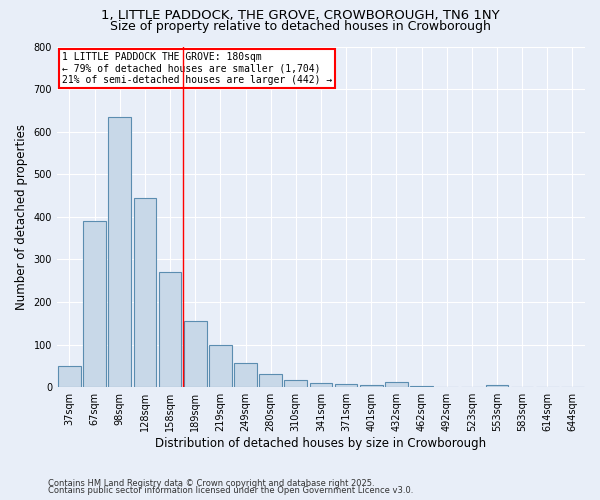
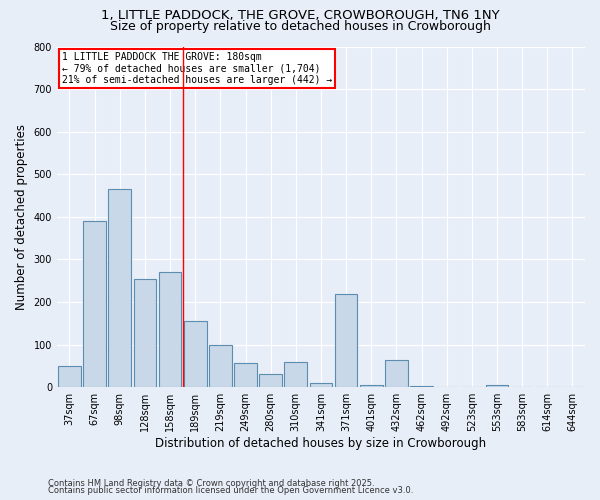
98sqm: 635 -> 465
128sqm: 445 -> 255
310sqm: 18 -> 60
371sqm: 8 -> 220
432sqm: 12 -> 65
